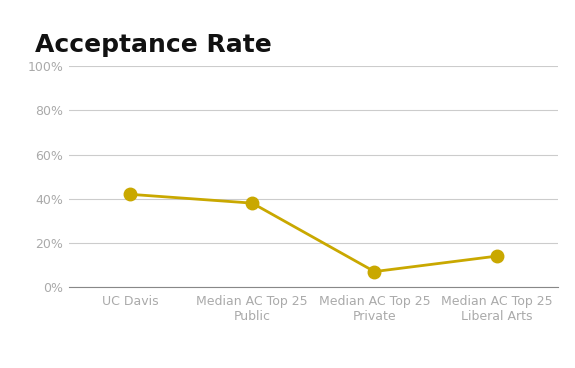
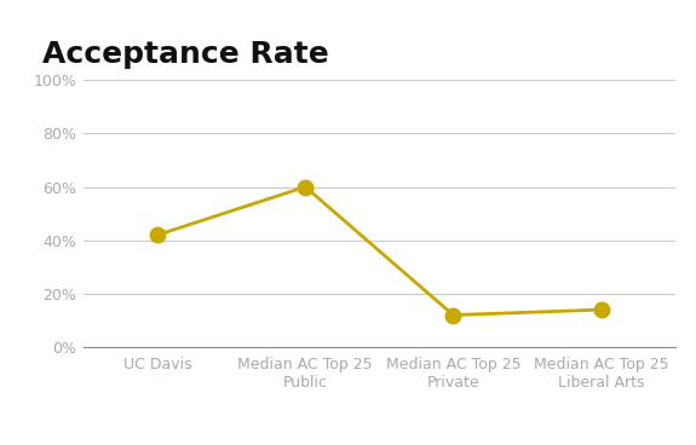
Median AC Top 25 Public: 38% -> 60%
Median AC Top 25 Private: 7% -> 12%
